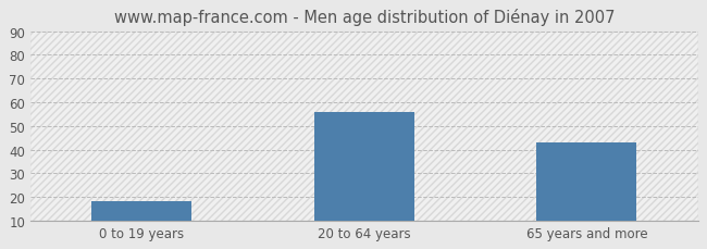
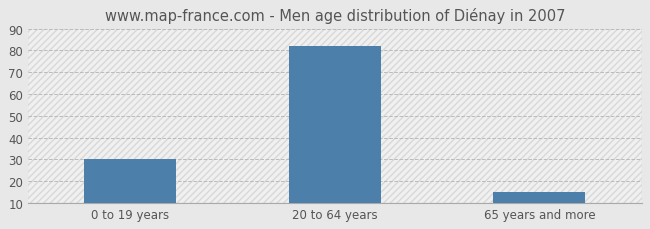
0 to 19 years: 18 -> 30
20 to 64 years: 56 -> 82
65 years and more: 43 -> 15
